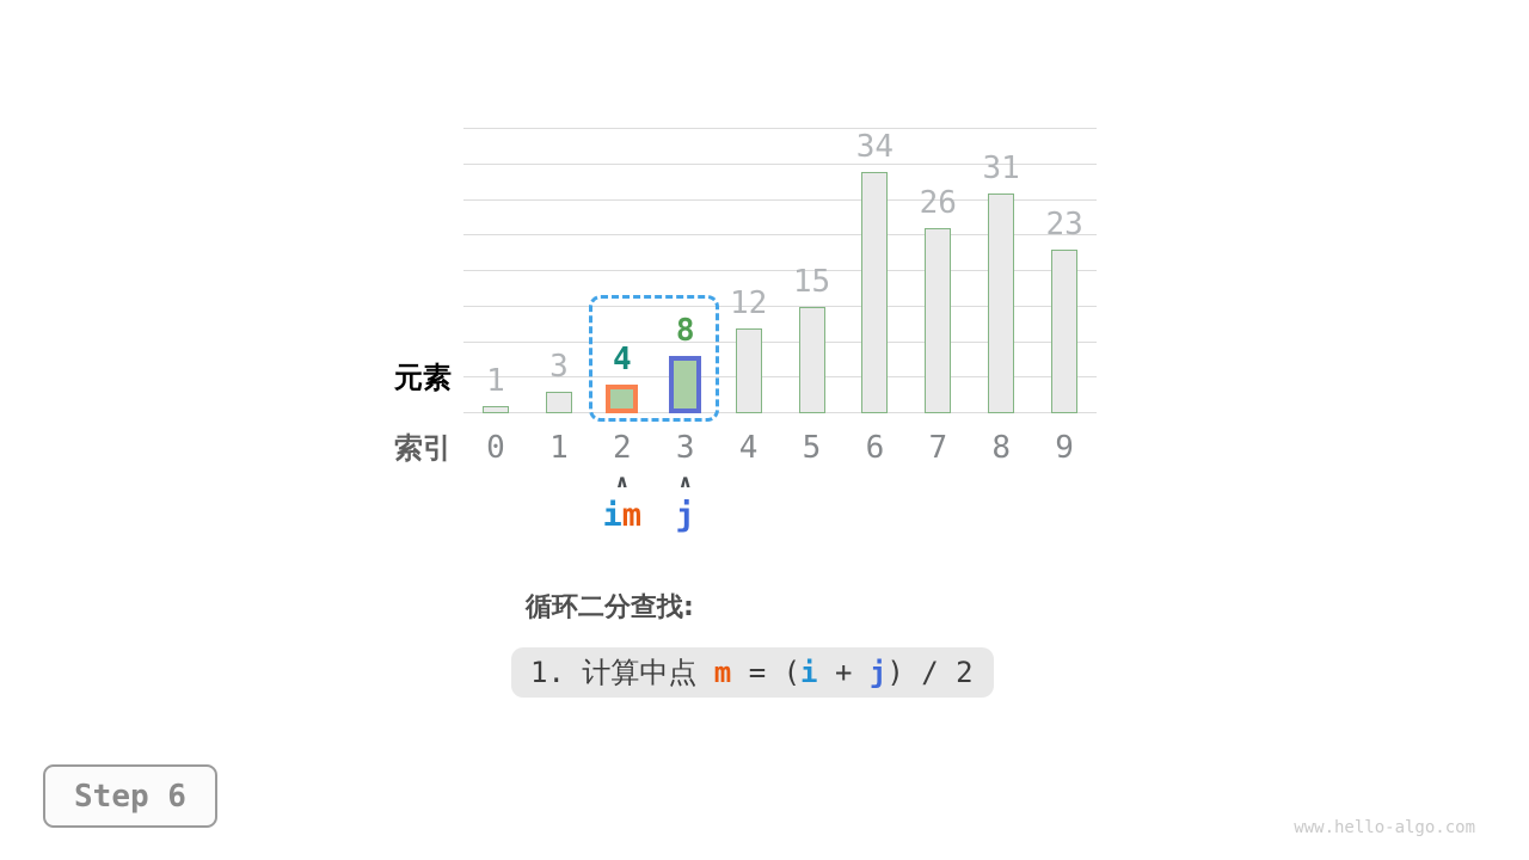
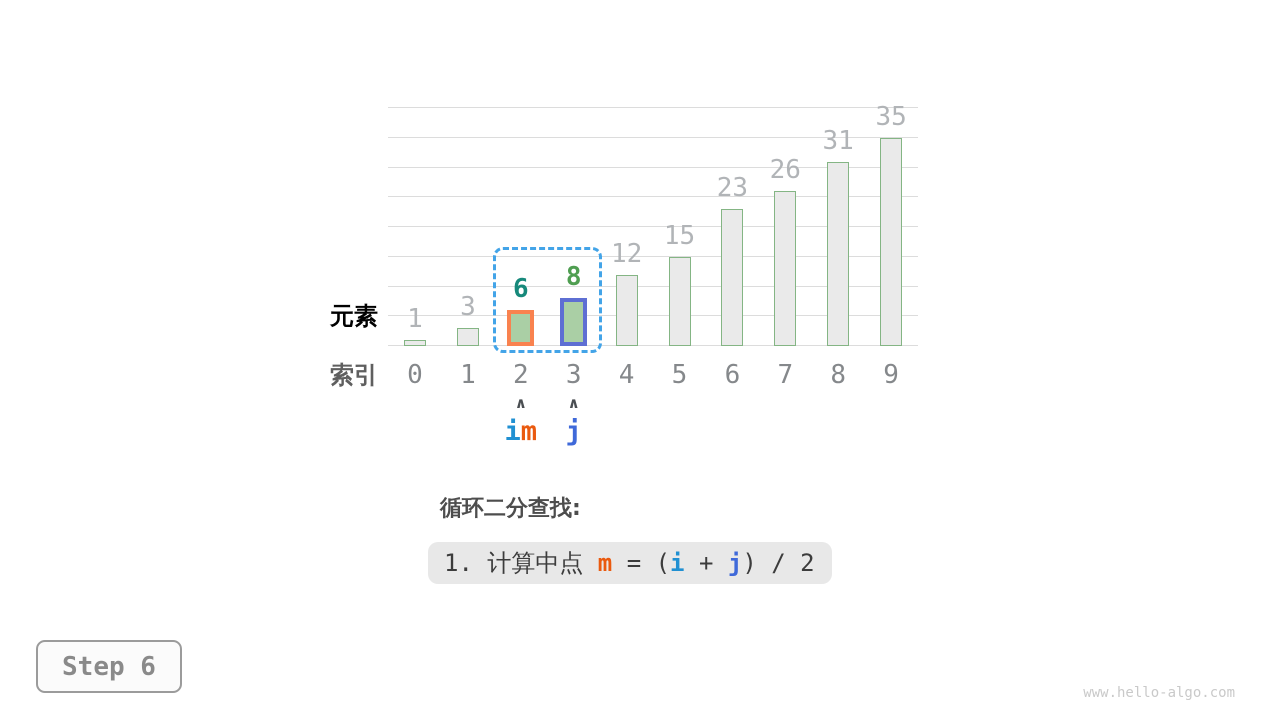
2: 4 -> 6
6: 34 -> 23
9: 23 -> 35
